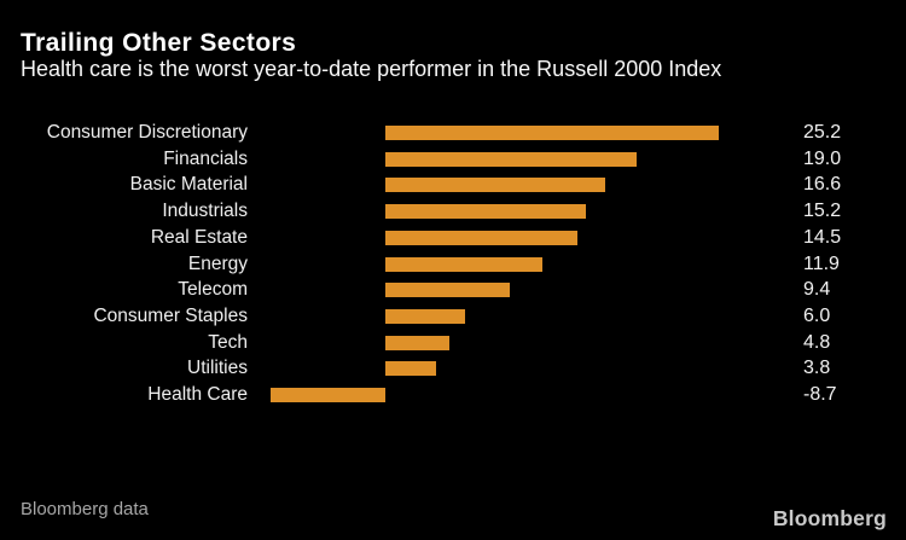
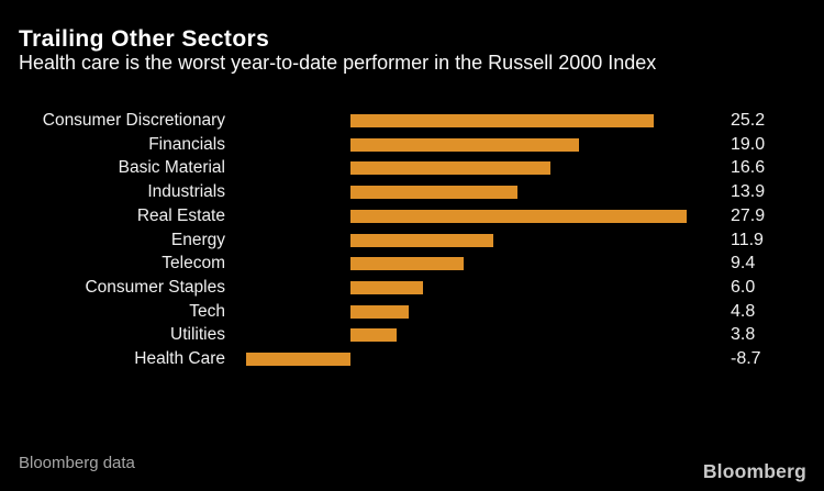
Industrials: 15.2 -> 13.9
Real Estate: 14.5 -> 27.9
